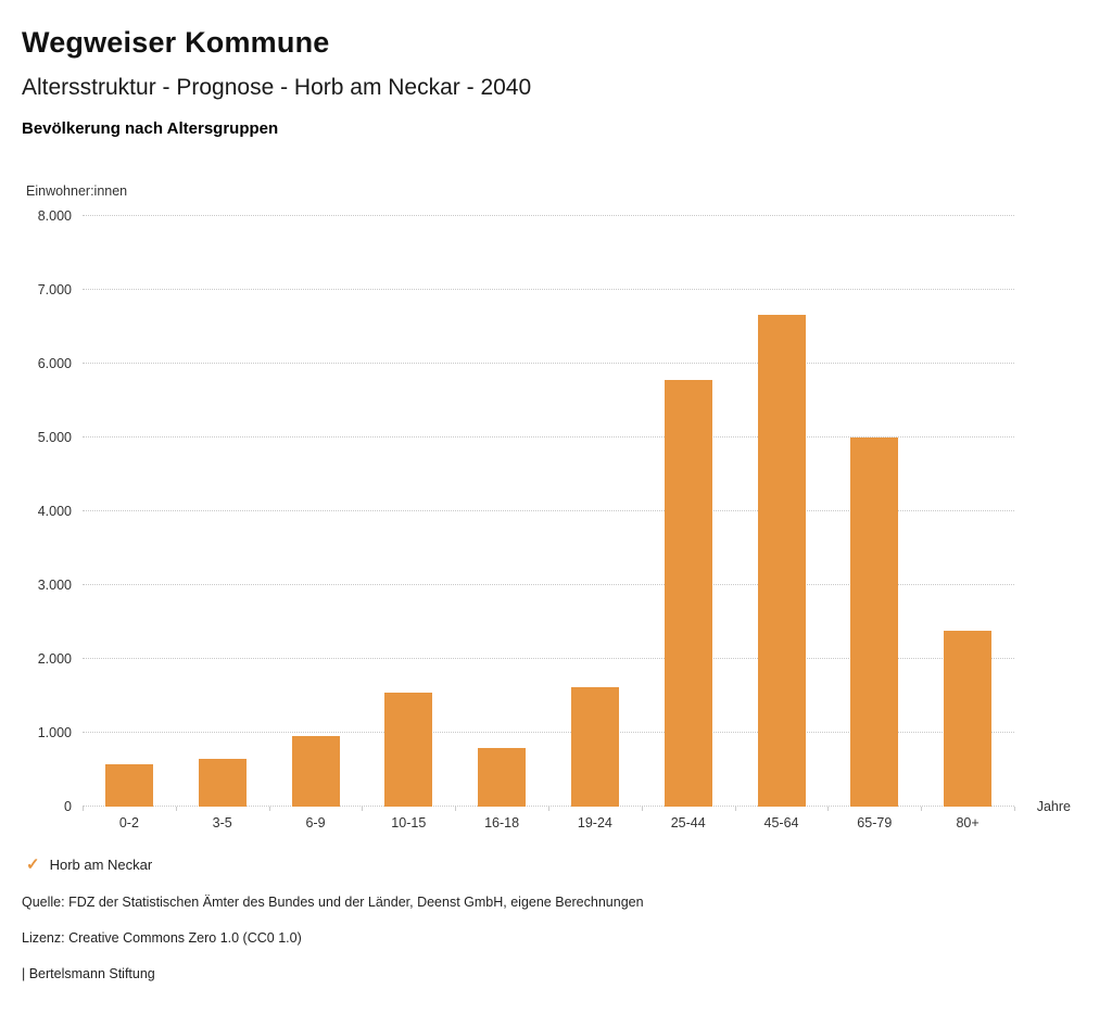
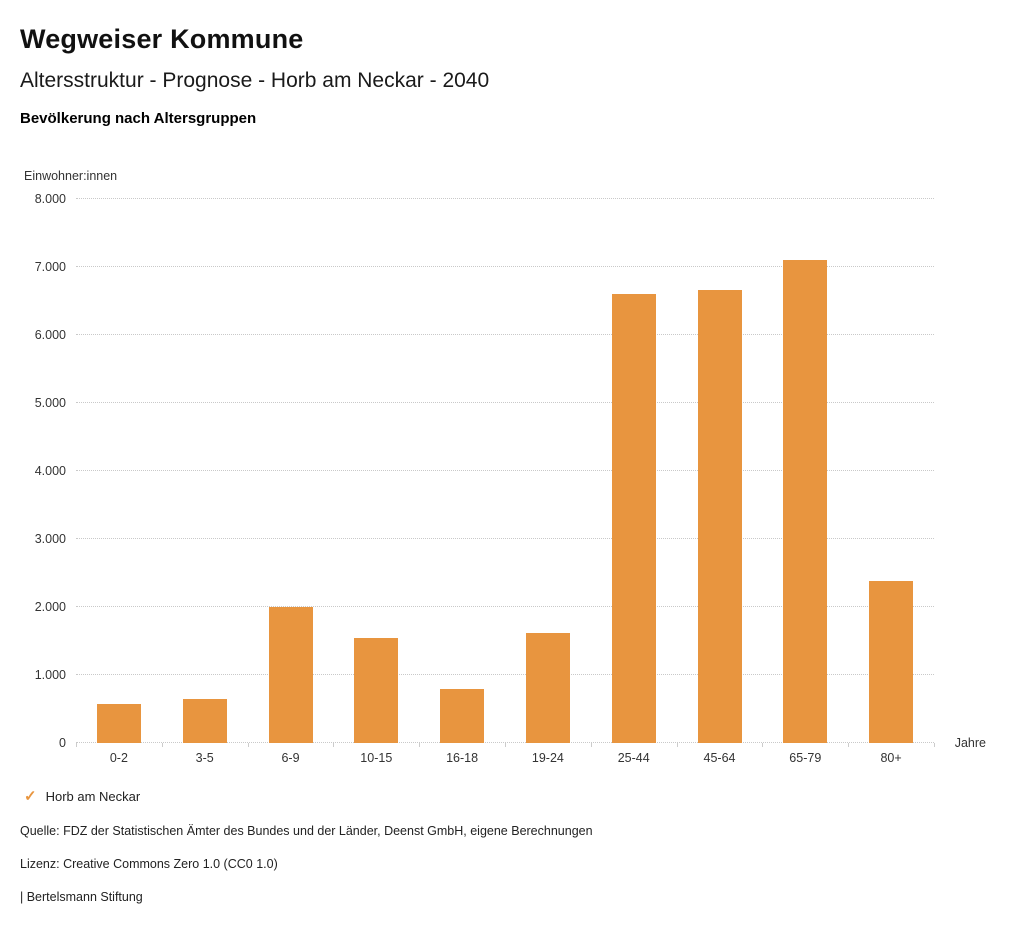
6-9: 1000 -> 2000
25-44: 5800 -> 6600
65-79: 5000 -> 7100
